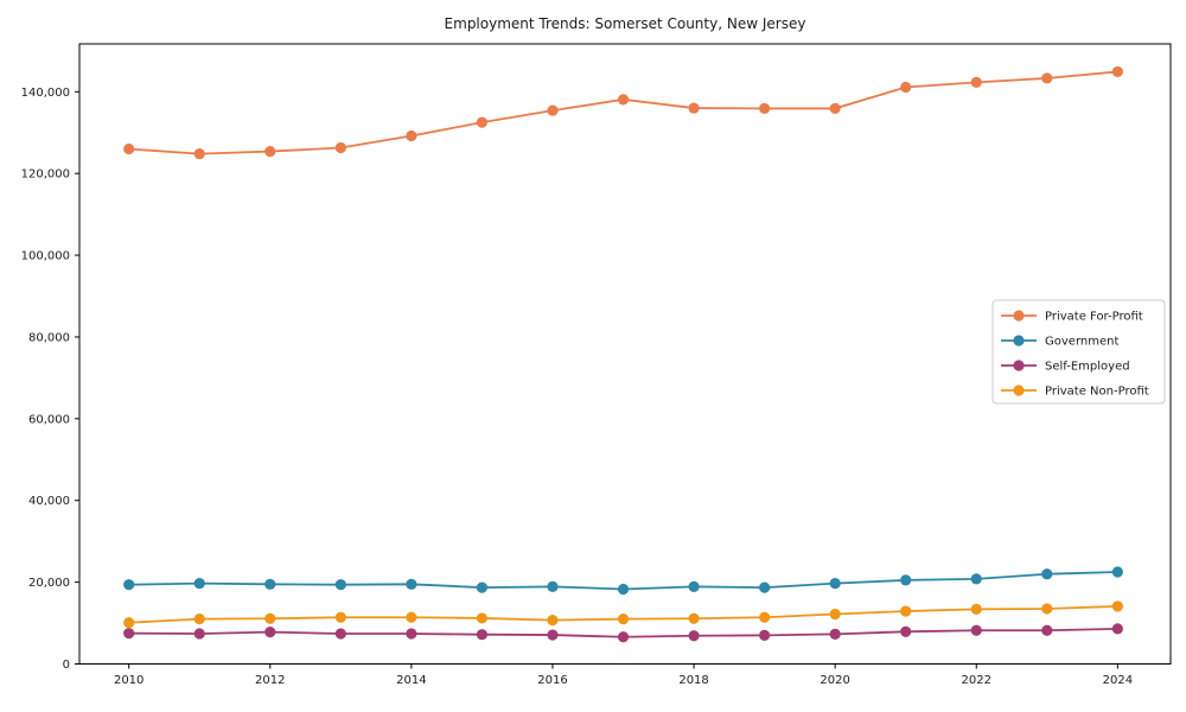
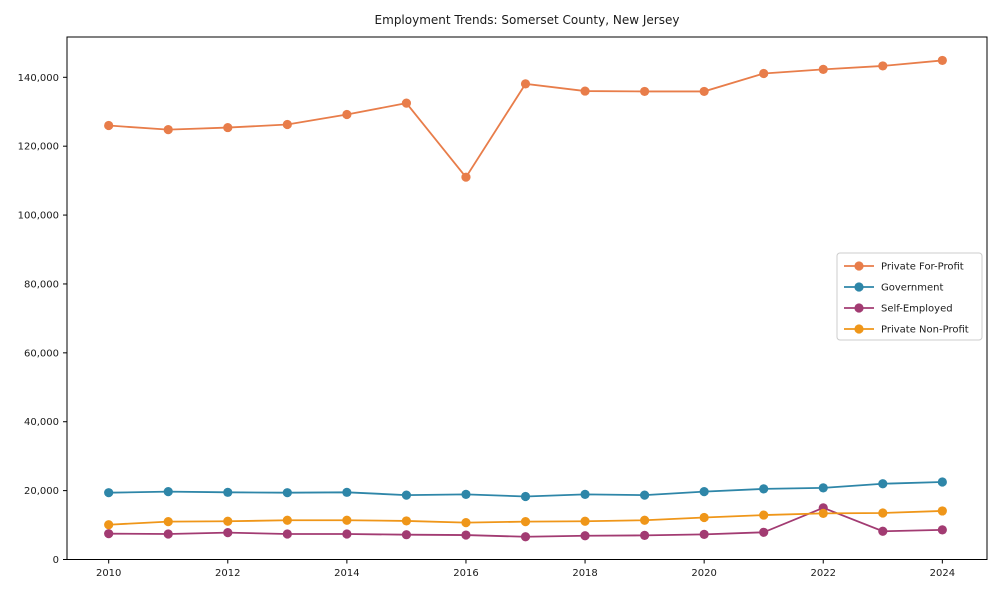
Private For-Profit/2016: 135000 -> 111000
Self-Employed/2022: 8000 -> 15000
